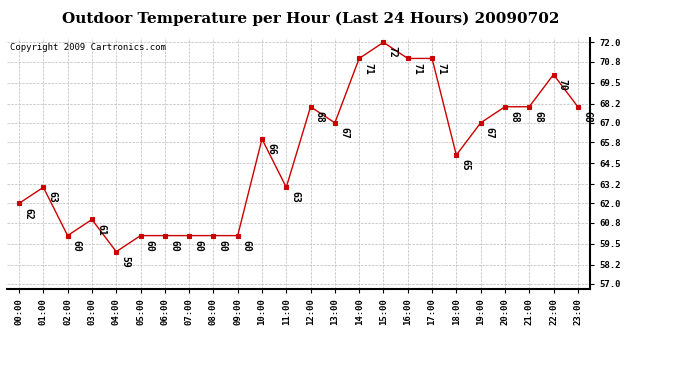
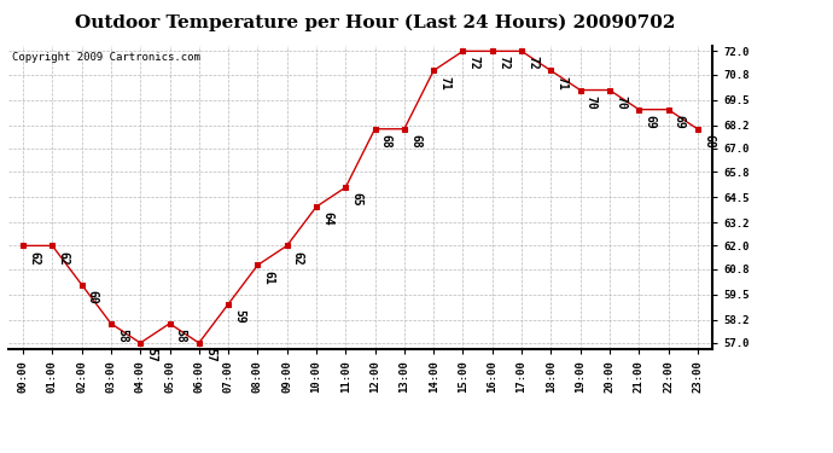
01:00: 63 -> 62
03:00: 61 -> 58
04:00: 59 -> 57
05:00: 60 -> 58
06:00: 60 -> 57
07:00: 60 -> 59
08:00: 60 -> 61
09:00: 60 -> 62
10:00: 66 -> 64
11:00: 63 -> 65
13:00: 67 -> 68
16:00: 71 -> 72
17:00: 71 -> 72
18:00: 65 -> 71
19:00: 67 -> 70
20:00: 68 -> 70
21:00: 68 -> 69
22:00: 70 -> 69
